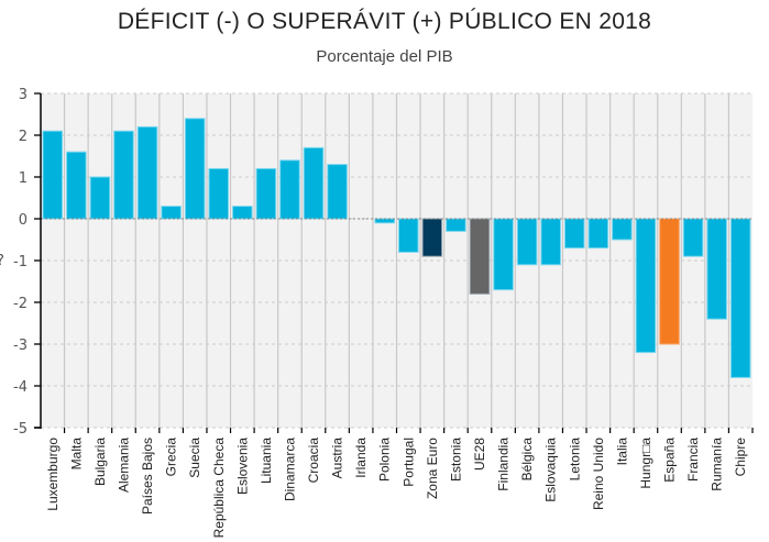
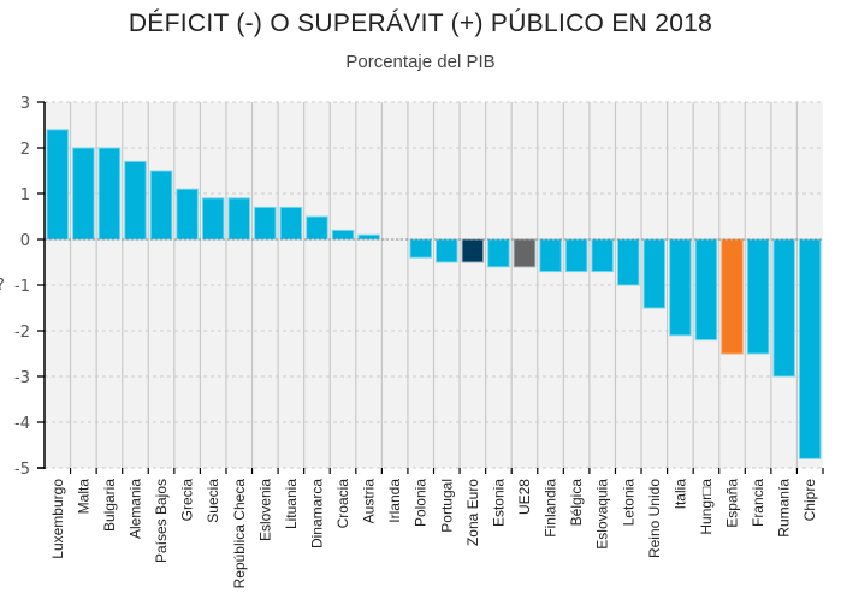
Luxemburgo: 2.1 -> 2.4
Malta: 1.6 -> 2.0
Bulgaria: 1.0 -> 2.0
Alemania: 2.1 -> 1.7
Países Bajos: 2.2 -> 1.5
Grecia: 0.3 -> 1.1
Suecia: 2.4 -> 0.9
República Checa: 1.2 -> 0.9
Eslovenia: 0.3 -> 0.7
Lituania: 1.2 -> 0.7
Dinamarca: 1.4 -> 0.5
Croacia: 1.7 -> 0.2
Austria: 1.3 -> 0.1
Polonia: -0.1 -> -0.4
Portugal: -0.8 -> -0.5
Zona Euro: -0.9 -> -0.5
Estonia: -0.3 -> -0.6
UE28: -1.8 -> -0.6
Finlandia: -1.7 -> -0.7
Bélgica: -1.1 -> -0.7
Eslovaquia: -1.1 -> -0.7
Letonia: -0.7 -> -1.0
Reino Unido: -0.7 -> -1.5
Italia: -0.5 -> -2.1
Hungr□a: -3.2 -> -2.2
España: -3.0 -> -2.5
Francia: -0.9 -> -2.5
Rumanía: -2.4 -> -3.0
Chipre: -3.8 -> -4.8
